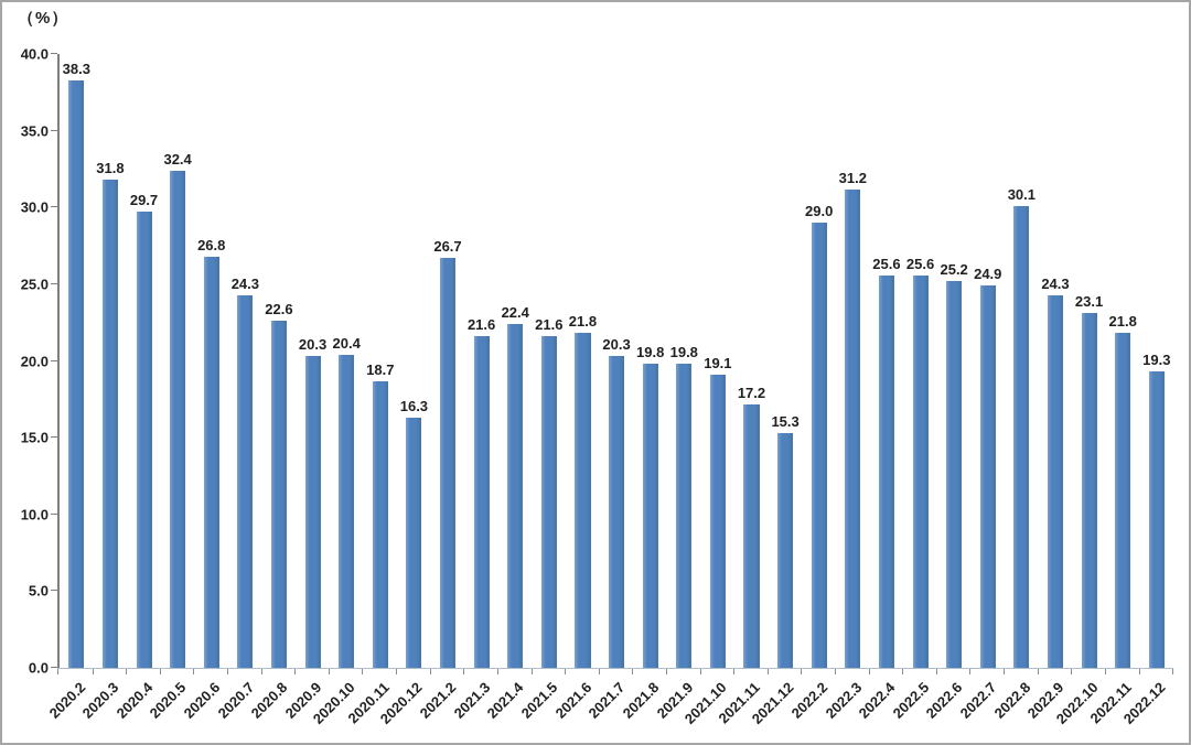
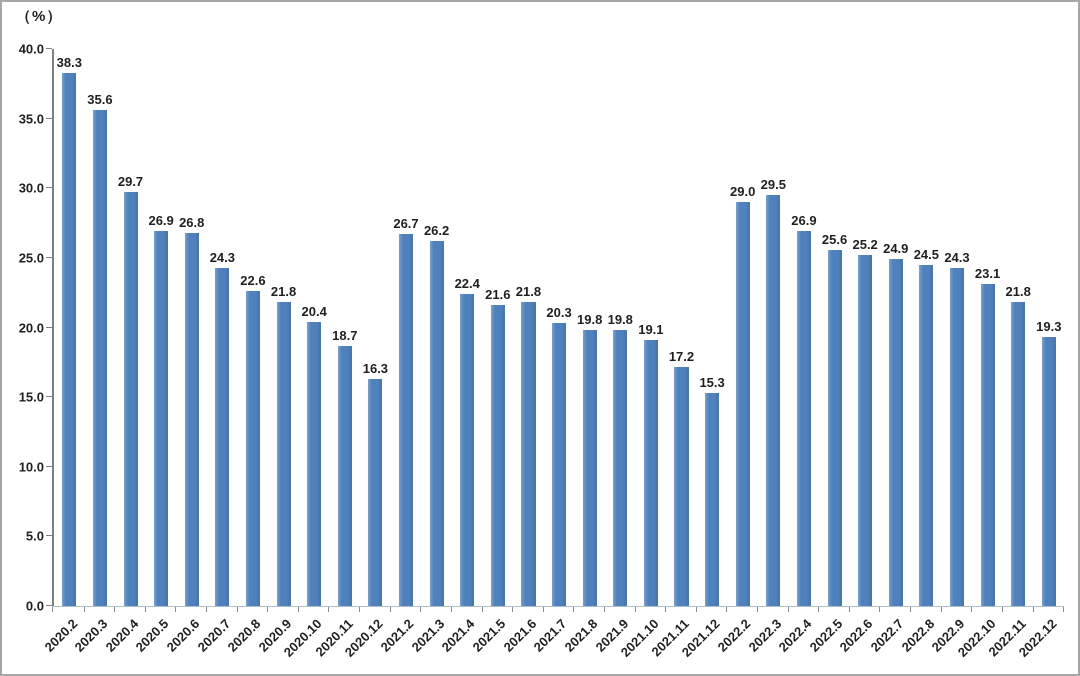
2020.3: 31.8 -> 35.6
2020.5: 32.4 -> 26.9
2020.9: 20.3 -> 21.8
2021.3: 21.6 -> 26.2
2022.3: 31.2 -> 29.5
2022.4: 25.6 -> 26.9
2022.8: 30.1 -> 24.5
